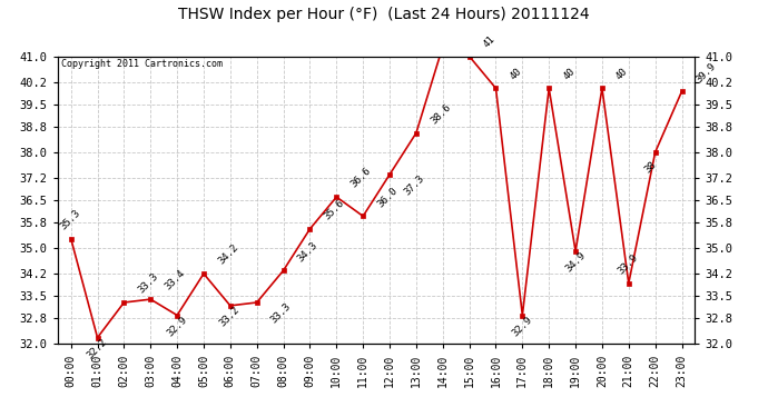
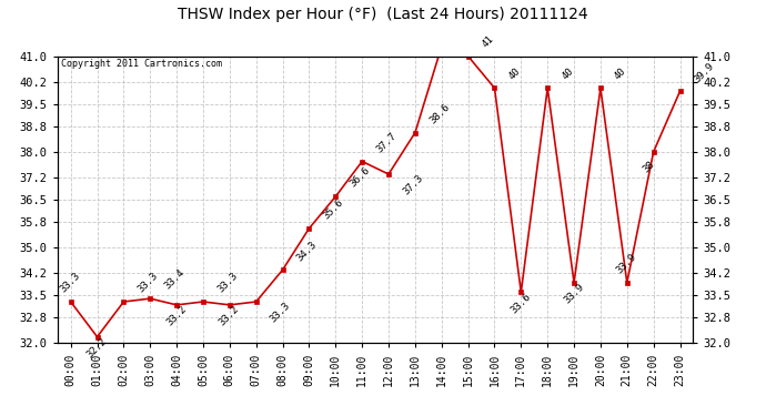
00:00: 35.3 -> 33.3
04:00: 32.9 -> 33.2
05:00: 34.2 -> 33.3
11:00: 36.0 -> 37.7
17:00: 32.9 -> 33.6
19:00: 34.9 -> 33.9
